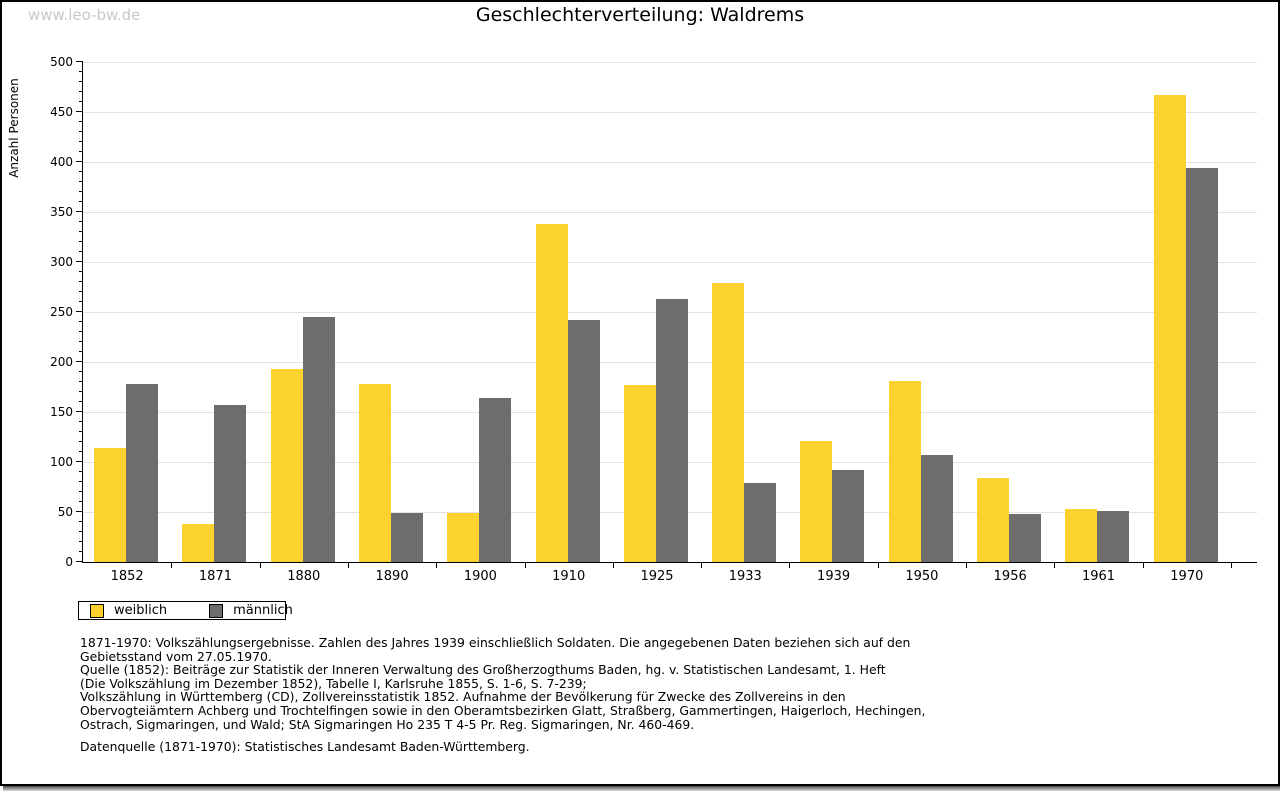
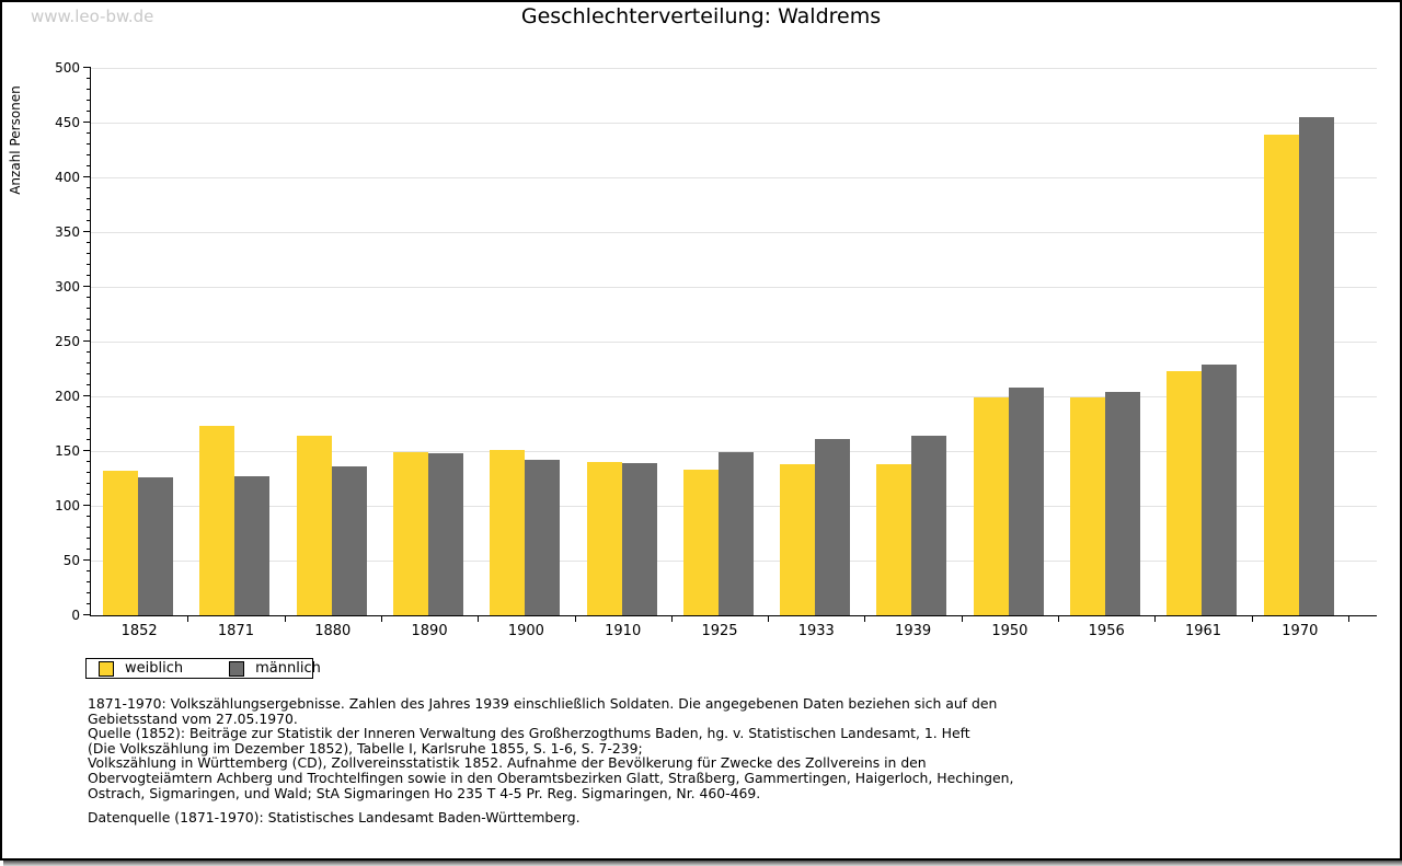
weiblich/1852: 114 -> 132
männlich/1852: 178 -> 126
weiblich/1871: 38 -> 173
männlich/1871: 157 -> 127
weiblich/1880: 193 -> 164
männlich/1880: 245 -> 136
weiblich/1890: 178 -> 149
männlich/1890: 49 -> 148
weiblich/1900: 49 -> 151
männlich/1900: 164 -> 142
weiblich/1910: 338 -> 140
männlich/1910: 242 -> 139
weiblich/1925: 177 -> 133
männlich/1925: 263 -> 149
weiblich/1933: 279 -> 138
männlich/1933: 79 -> 161
weiblich/1939: 121 -> 138
männlich/1939: 92 -> 164
weiblich/1950: 181 -> 199
männlich/1950: 107 -> 208
weiblich/1956: 84 -> 199
männlich/1956: 48 -> 204
weiblich/1961: 53 -> 223
männlich/1961: 51 -> 229
weiblich/1970: 467 -> 439
männlich/1970: 394 -> 455
